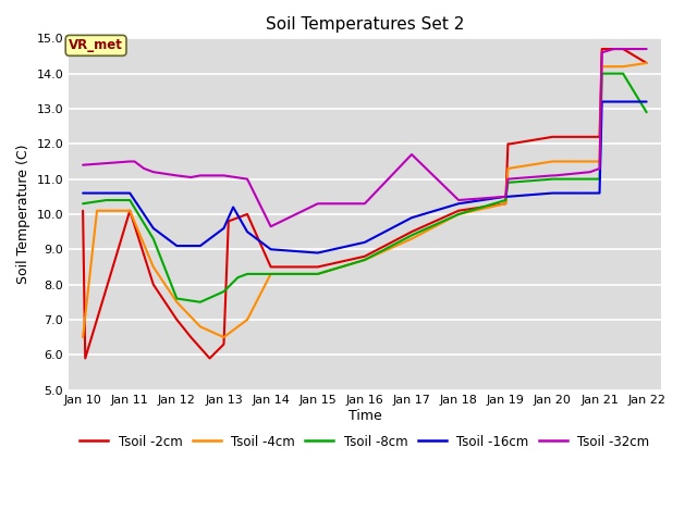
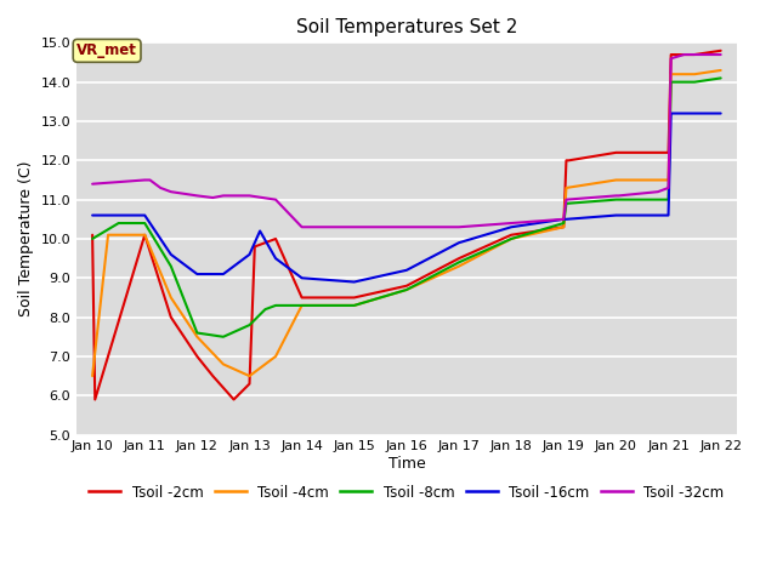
Tsoil -8cm/Jan 10: 10.3 -> 10.0
Tsoil -32cm/Jan 14: 9.65 -> 10.30
Tsoil -32cm/Jan 17: 11.70 -> 10.30
Tsoil -2cm/Jan 22: 14.3 -> 14.8
Tsoil -8cm/Jan 22: 12.9 -> 14.1
